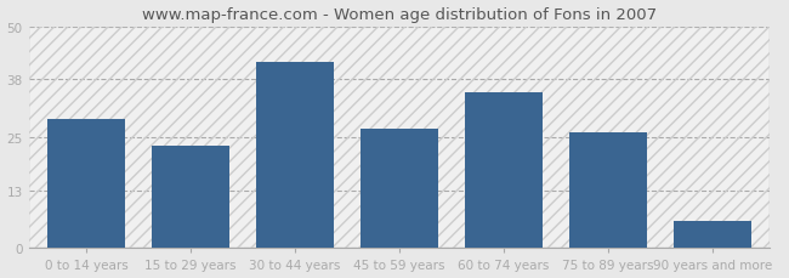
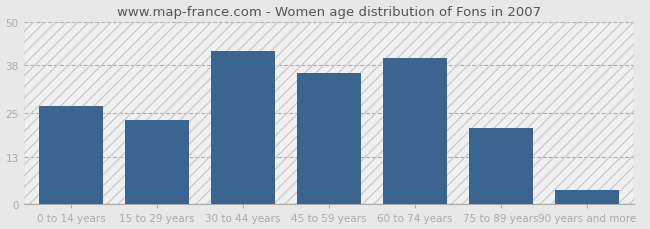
0 to 14 years: 29 -> 27
45 to 59 years: 27 -> 36
60 to 74 years: 35 -> 40
75 to 89 years: 26 -> 21
90 years and more: 6 -> 4
